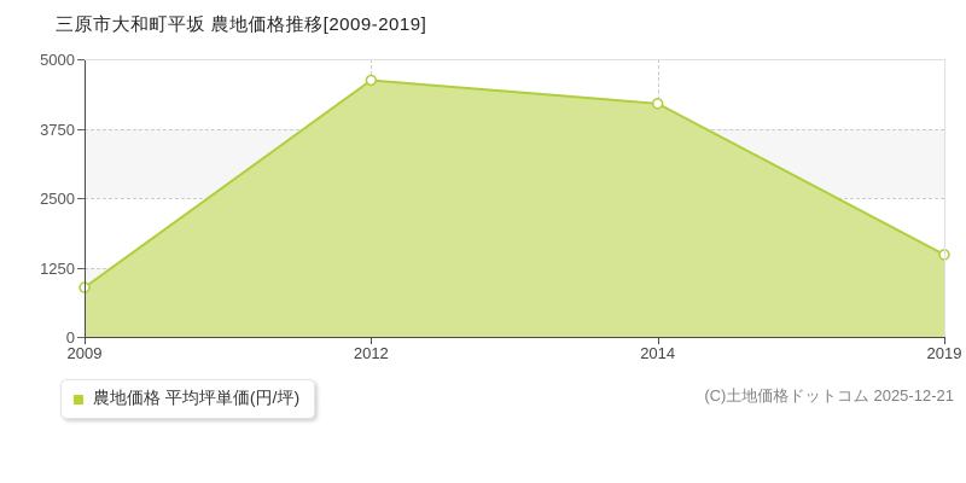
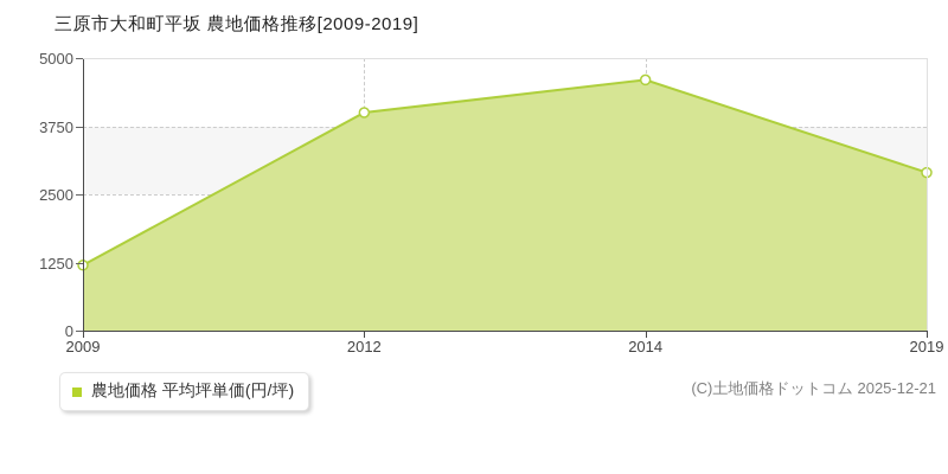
2009: 900 -> 1200
2012: 4600 -> 4000
2014: 4200 -> 4600
2019: 1500 -> 2900
